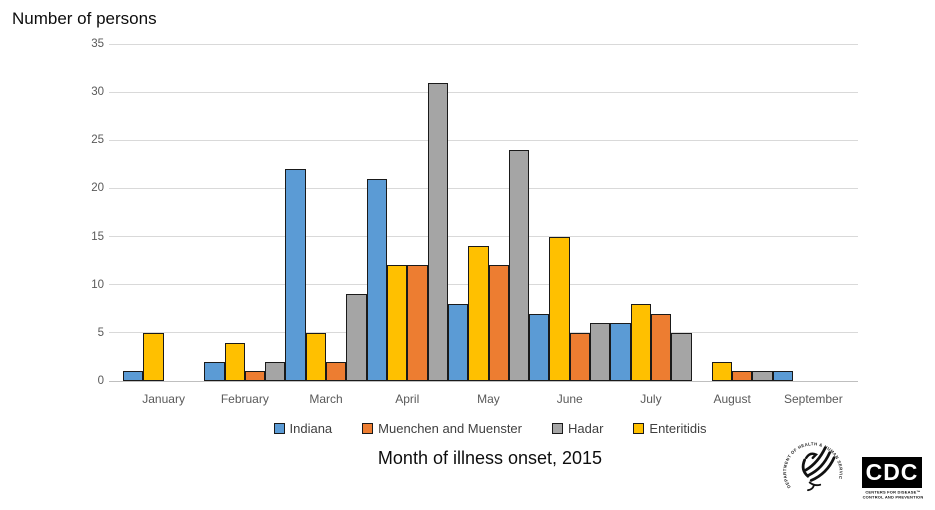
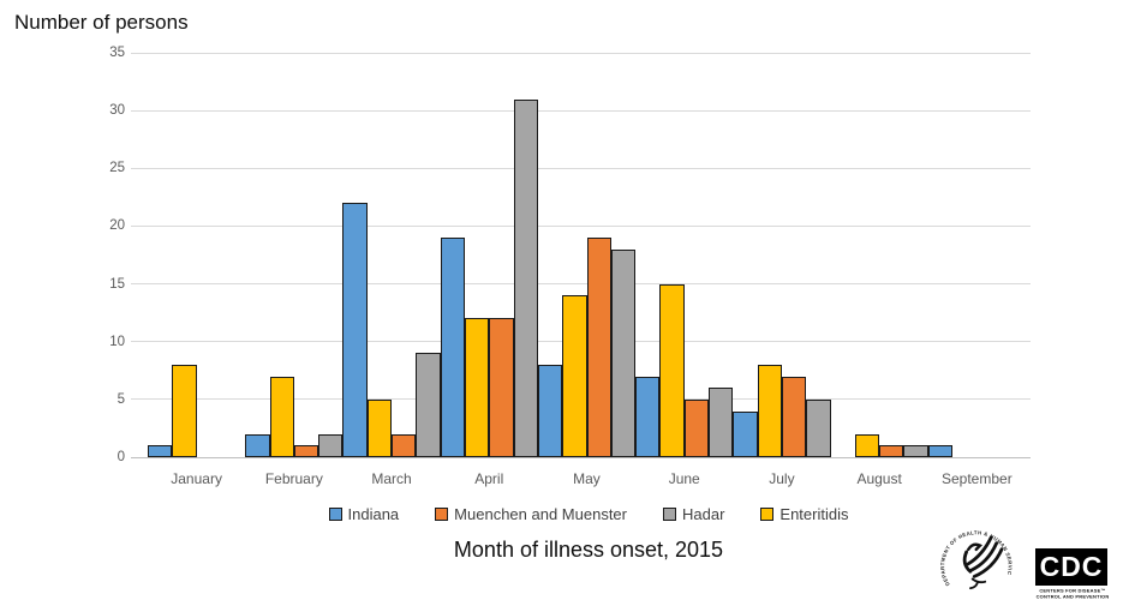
Enteritidis/January: 5 -> 8
Enteritidis/February: 4 -> 7
Indiana/April: 21 -> 19
Muenchen and Muenster/May: 12 -> 19
Hadar/May: 24 -> 18
Indiana/July: 6 -> 4
